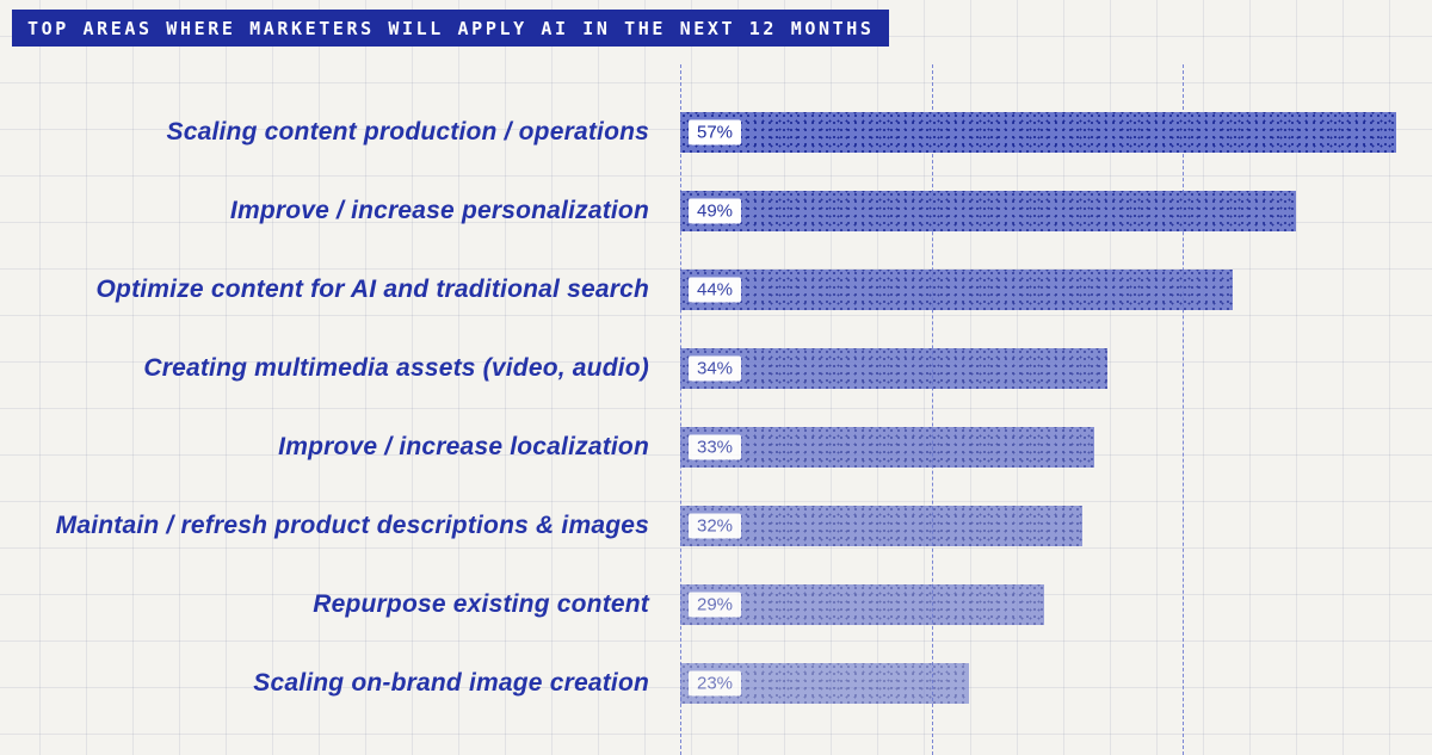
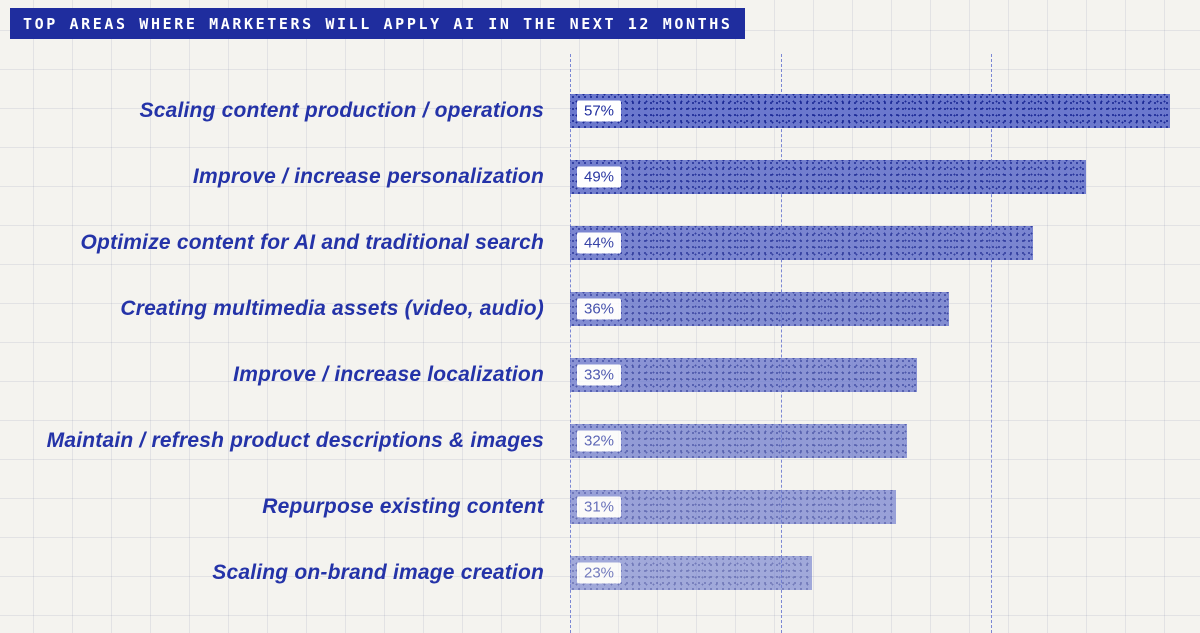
Creating multimedia assets (video, audio): 34% -> 36%
Repurpose existing content: 29% -> 31%
